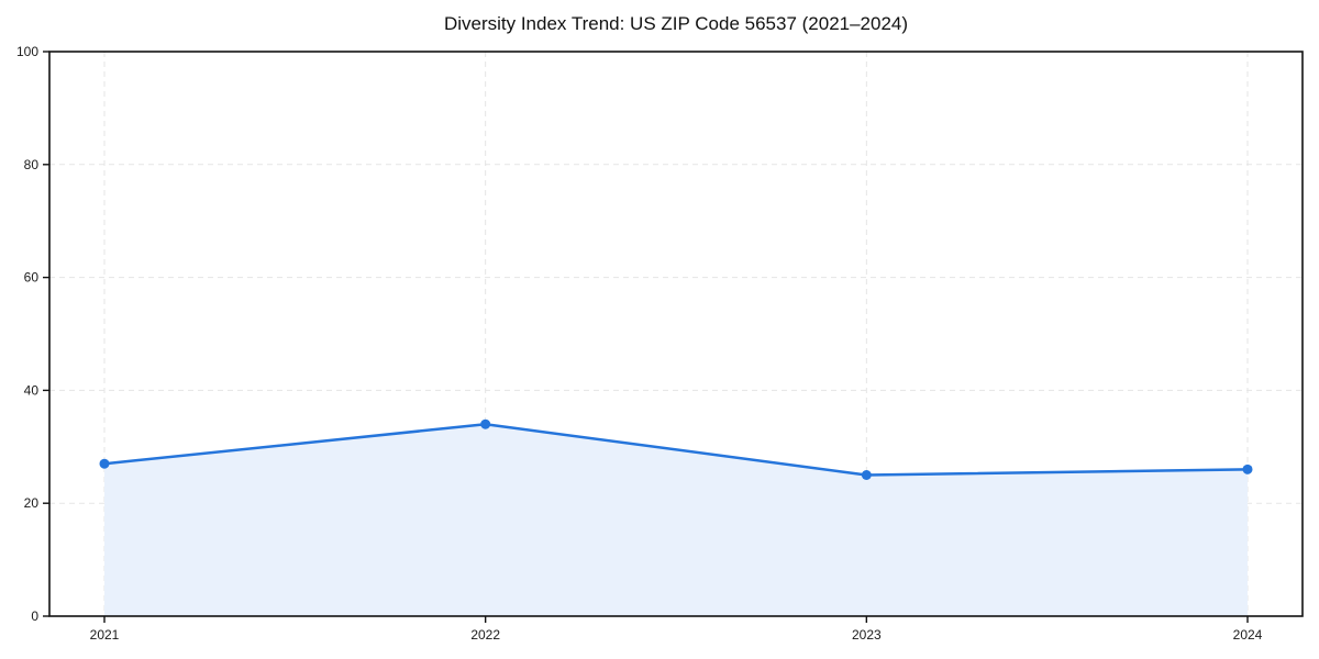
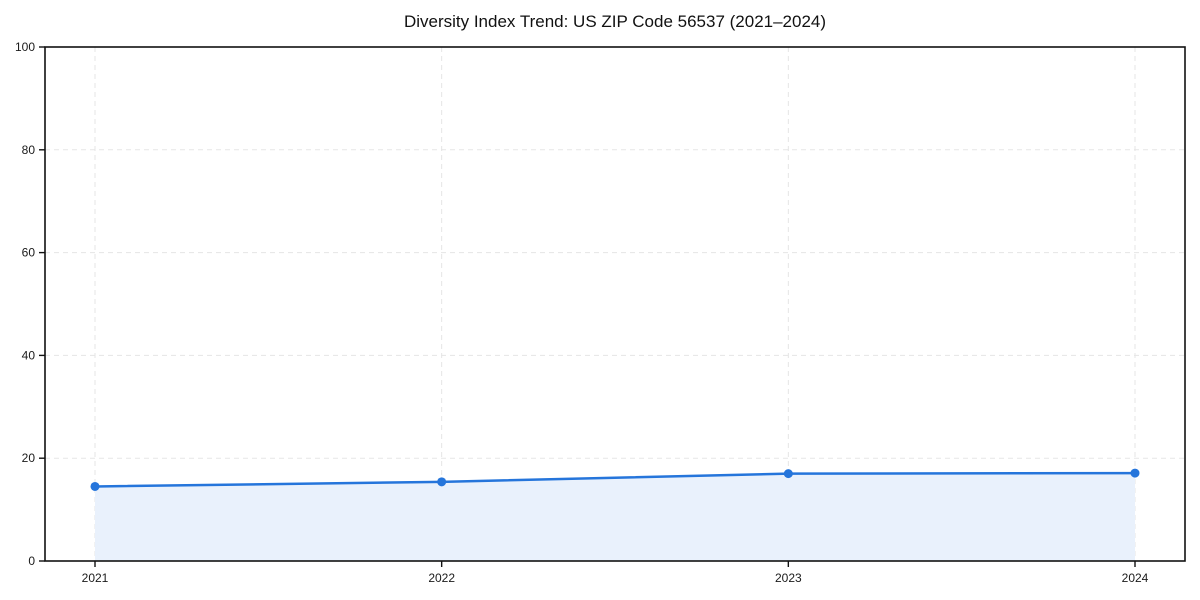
2021: 27 -> 14
2022: 34 -> 15
2023: 25 -> 17
2024: 26 -> 17
